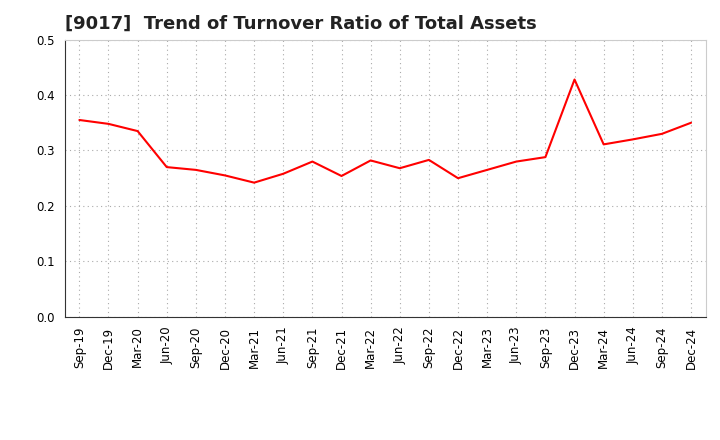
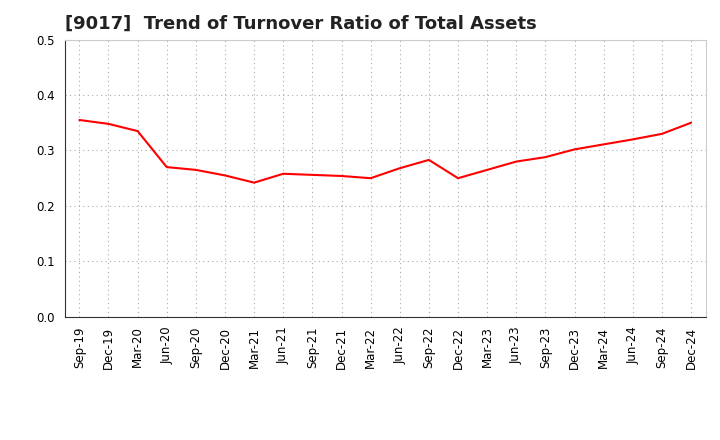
Sep-21: 0.280 -> 0.256
Mar-22: 0.282 -> 0.250
Dec-23: 0.428 -> 0.302
